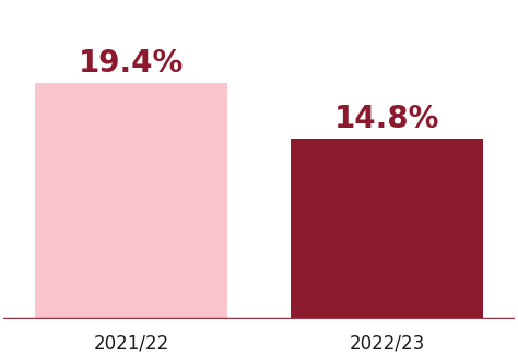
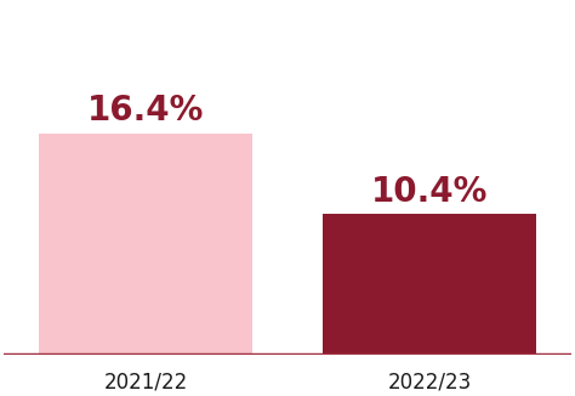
2021/22: 19.4% -> 16.4%
2022/23: 14.8% -> 10.4%
